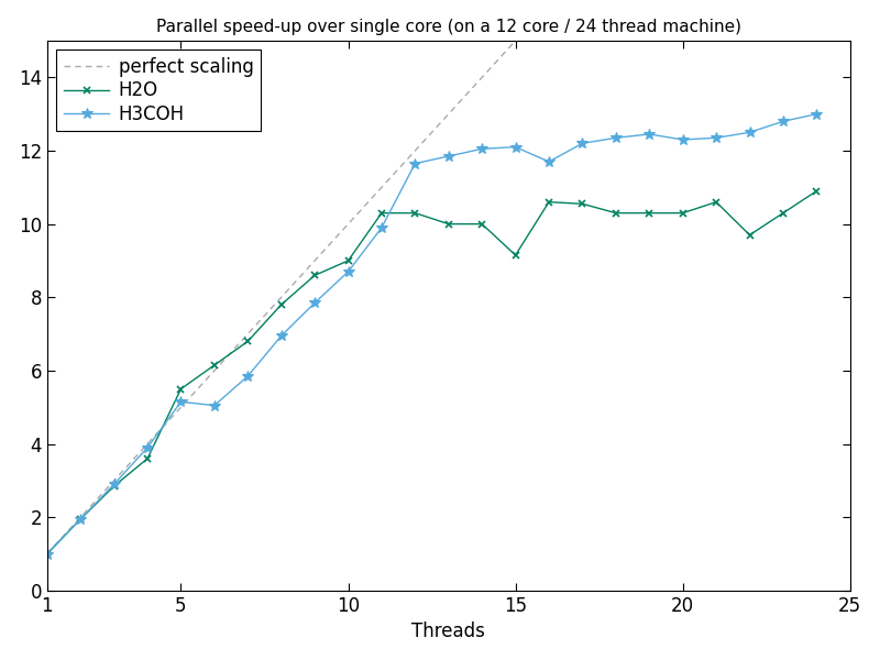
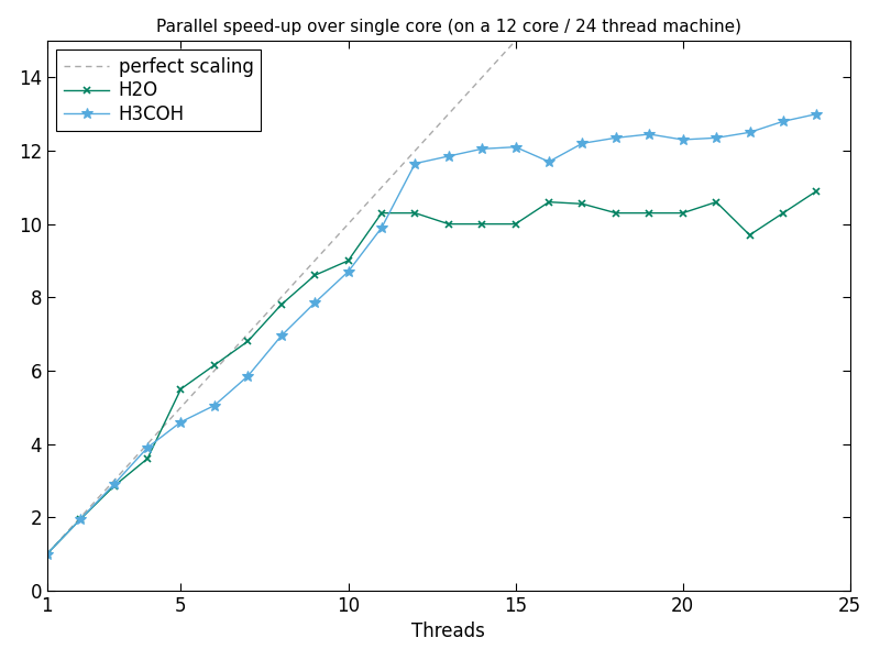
H3COH/5: 5.15 -> 4.60
H2O/15: 9.15 -> 10.00
